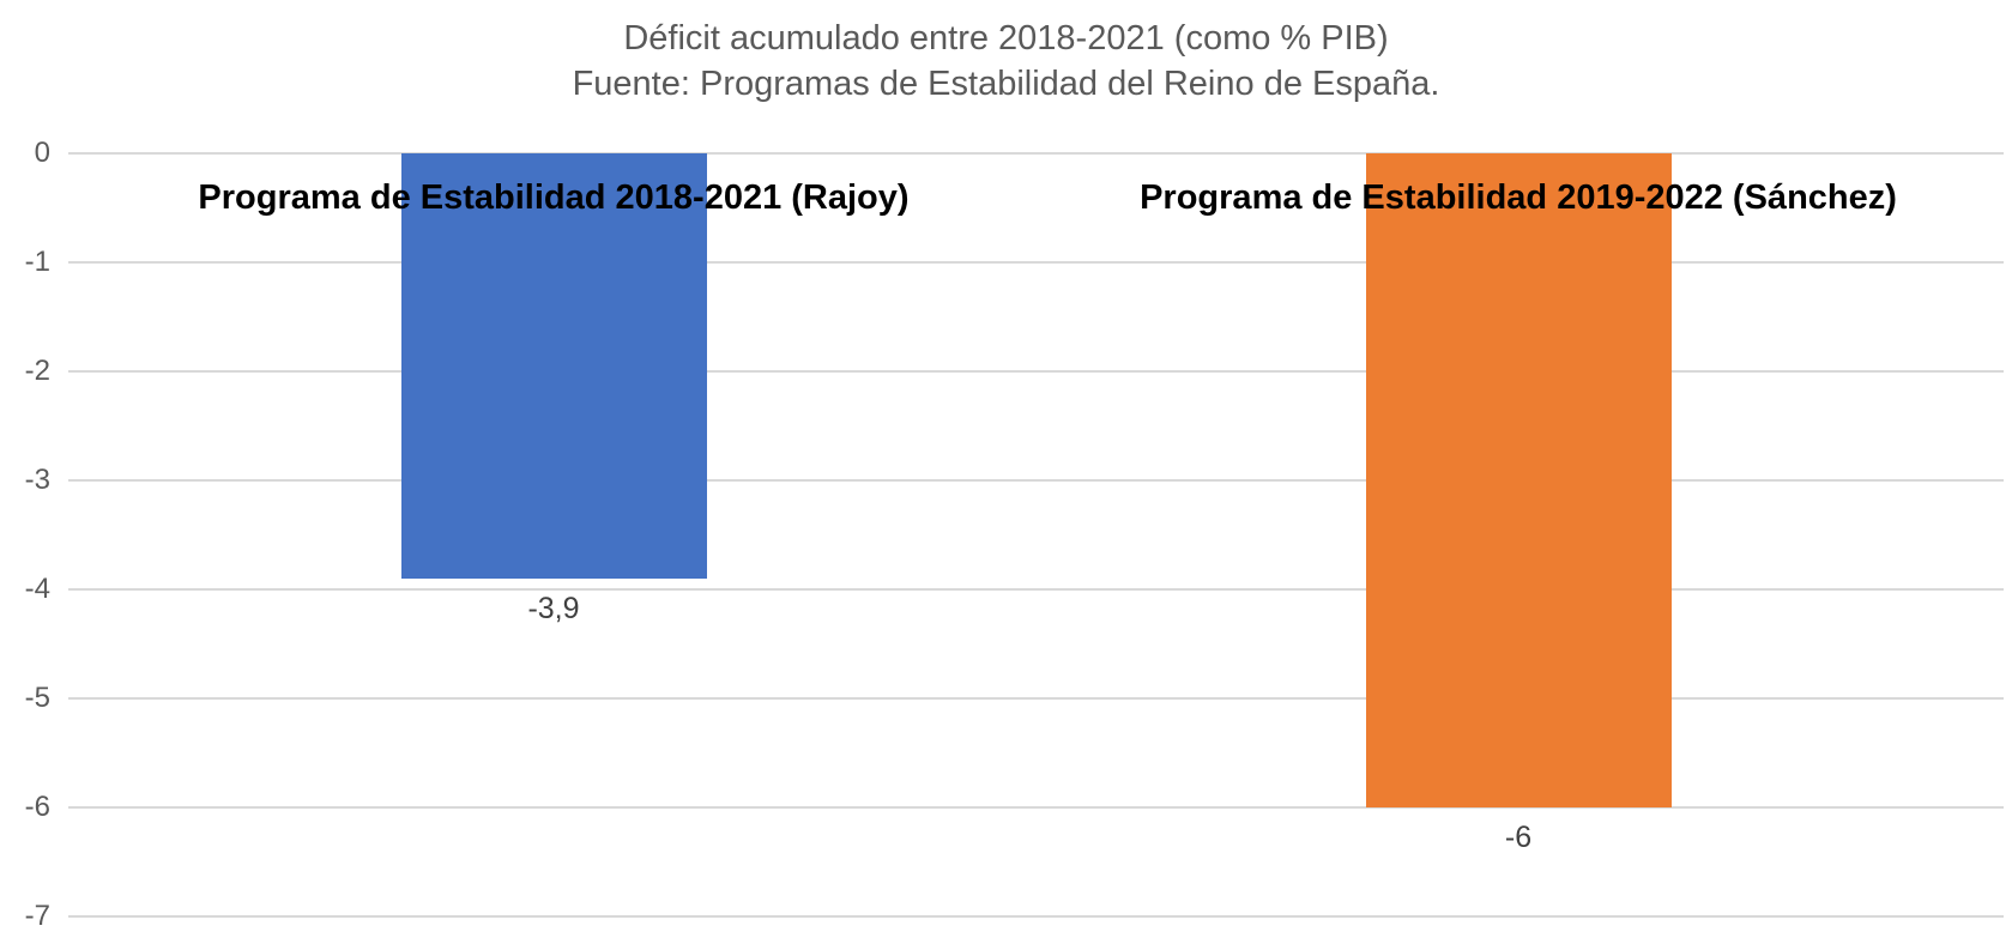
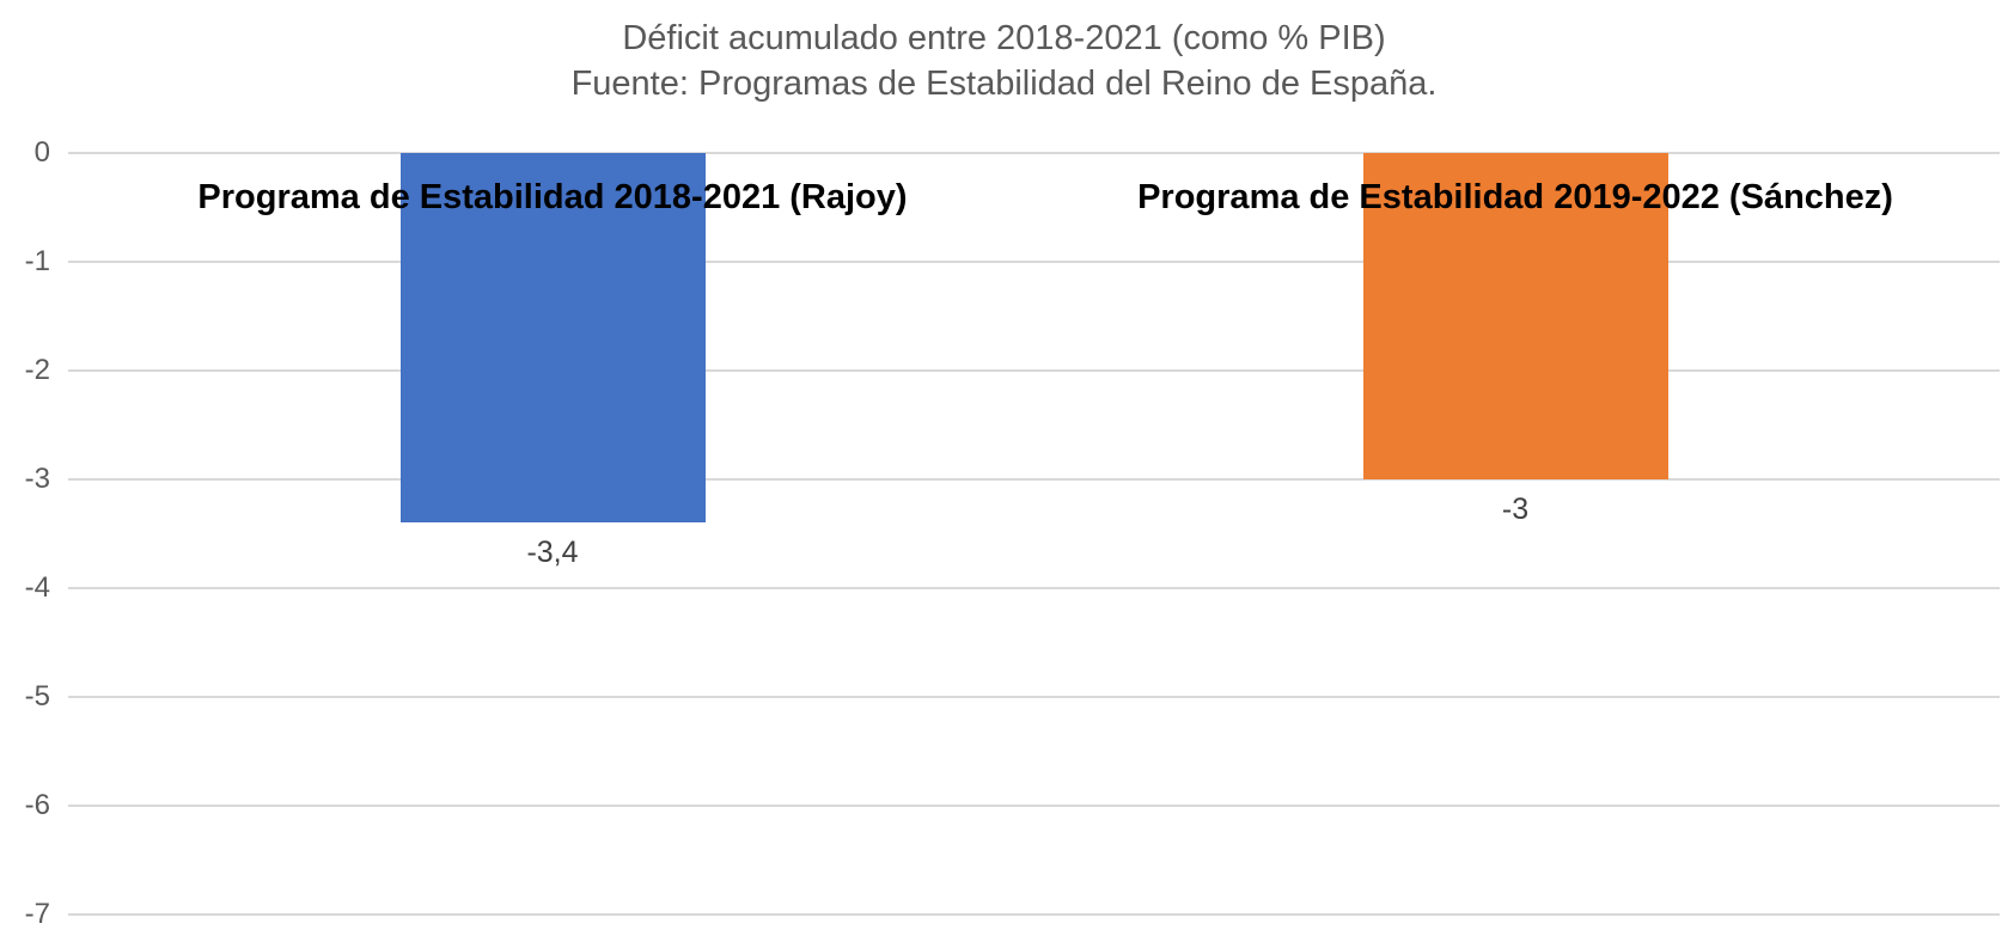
Programa de Estabilidad 2018-2021 (Rajoy): -3,9 -> -3,4
Programa de Estabilidad 2019-2022 (Sánchez): -6 -> -3
